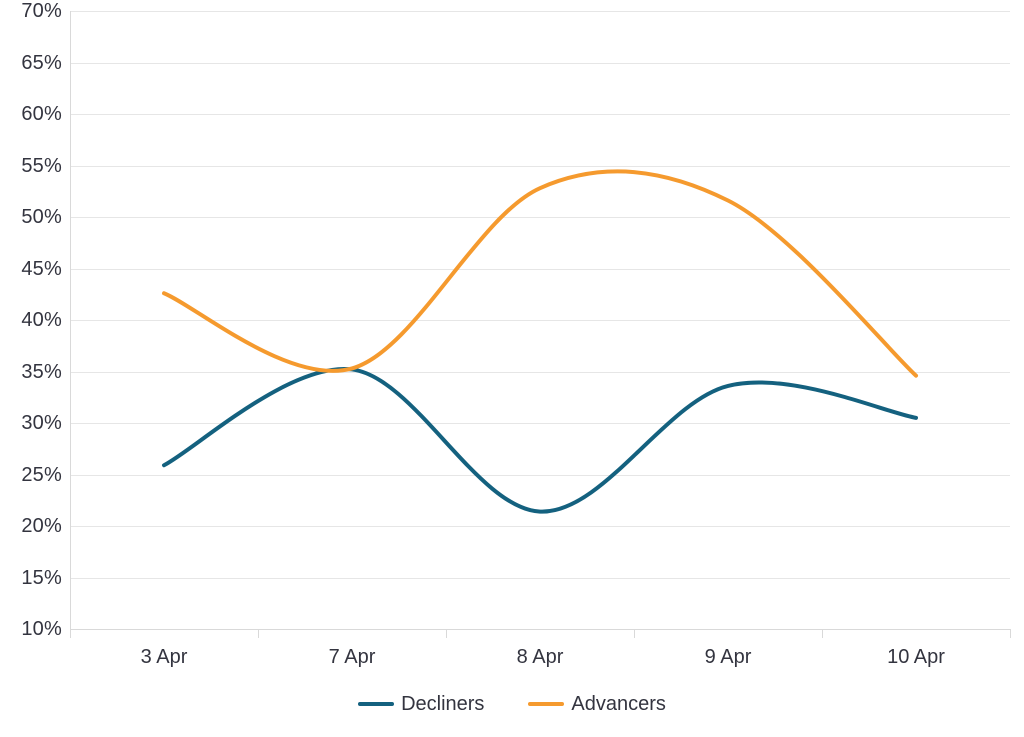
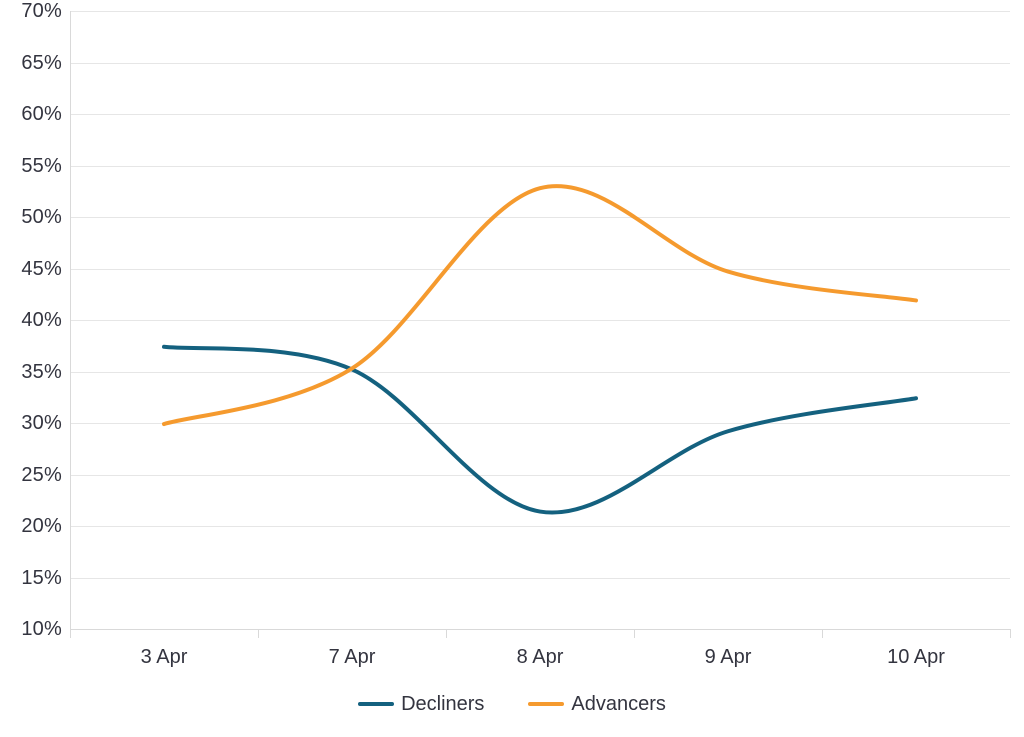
Decliners/3 Apr: 25.9% -> 37.4%
Advancers/3 Apr: 42.6% -> 29.9%
Decliners/9 Apr: 33.6% -> 29.2%
Advancers/9 Apr: 51.6% -> 44.7%
Decliners/10 Apr: 30.5% -> 32.4%
Advancers/10 Apr: 34.6% -> 41.9%
